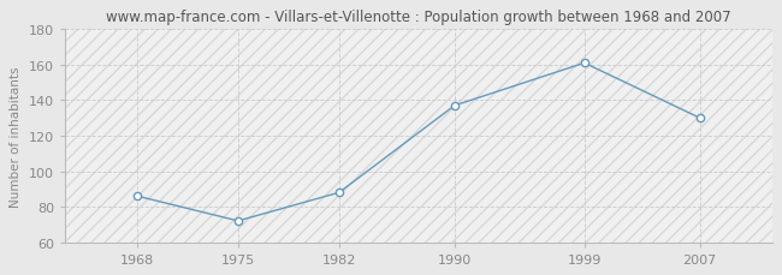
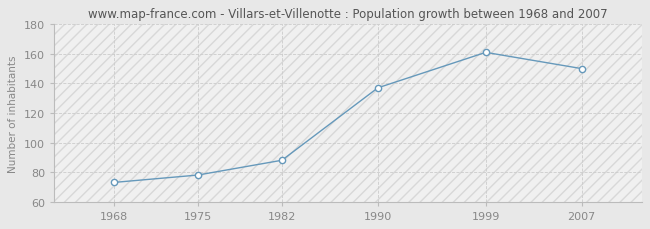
1968: 86 -> 73
1975: 72 -> 78
2007: 130 -> 150
